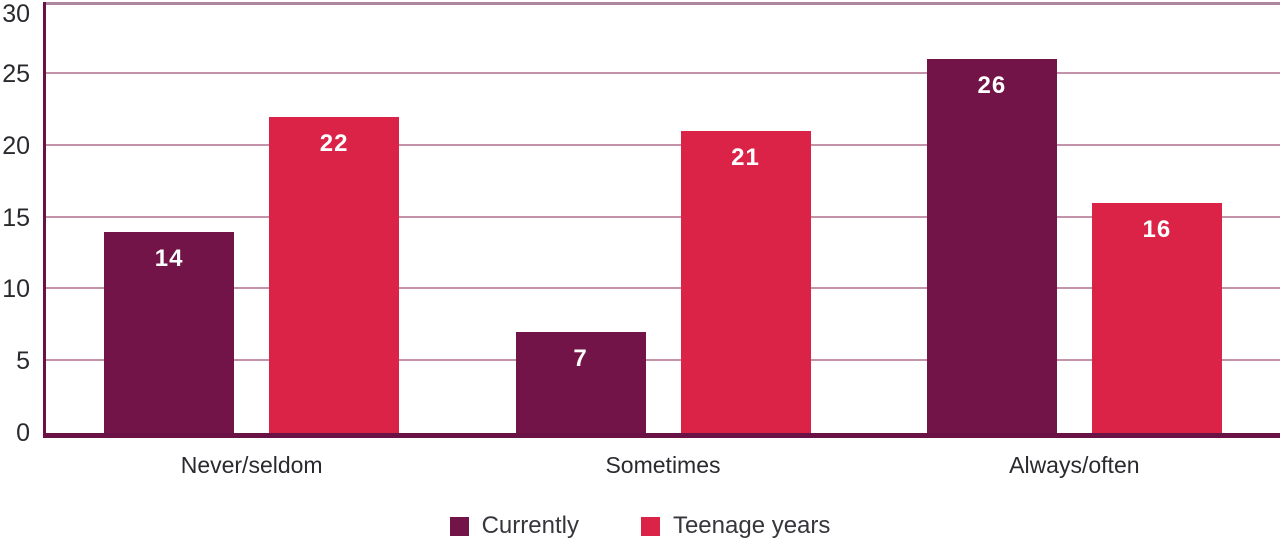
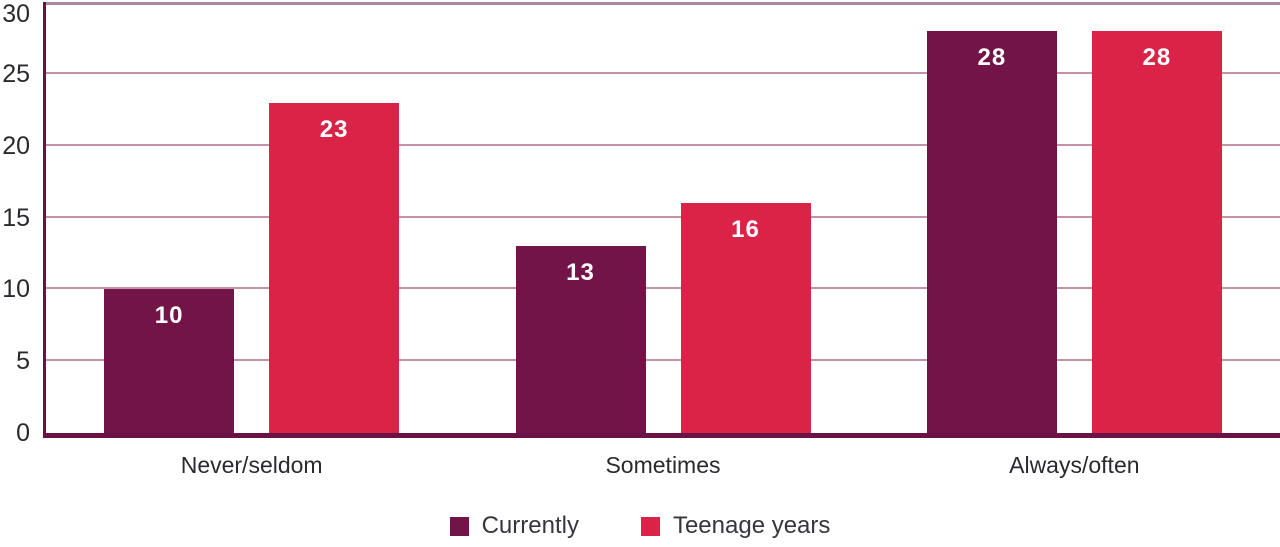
Currently/Never/seldom: 14 -> 10
Teenage years/Never/seldom: 22 -> 23
Currently/Sometimes: 7 -> 13
Teenage years/Sometimes: 21 -> 16
Currently/Always/often: 26 -> 28
Teenage years/Always/often: 16 -> 28
